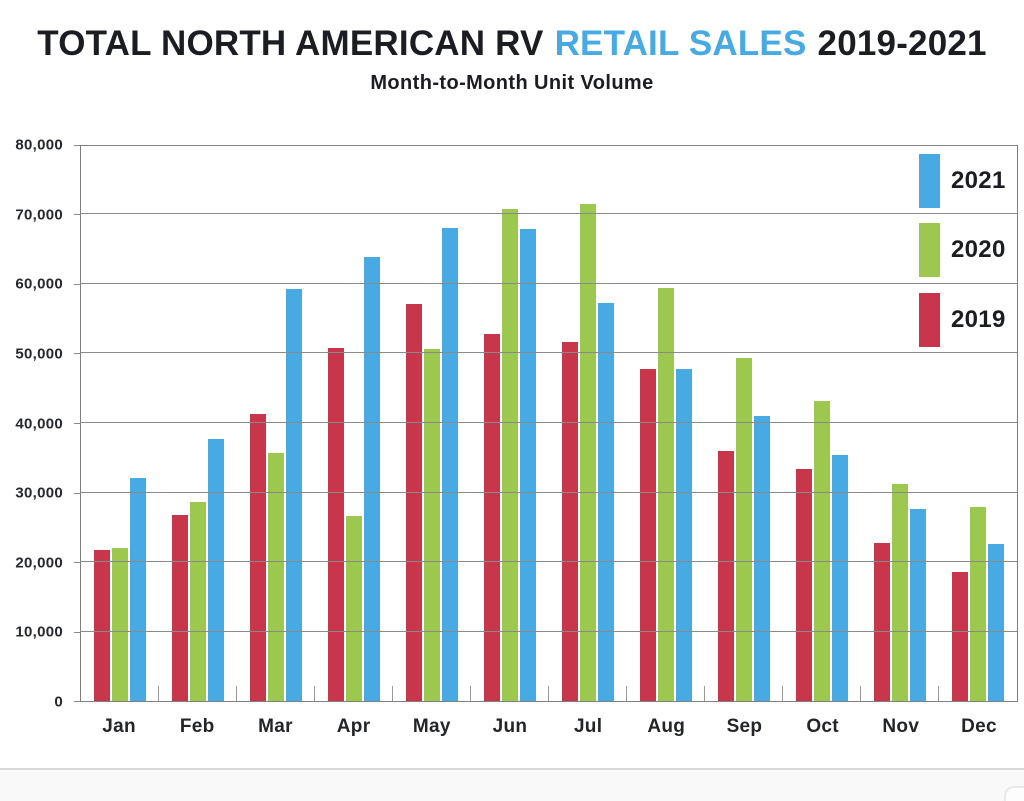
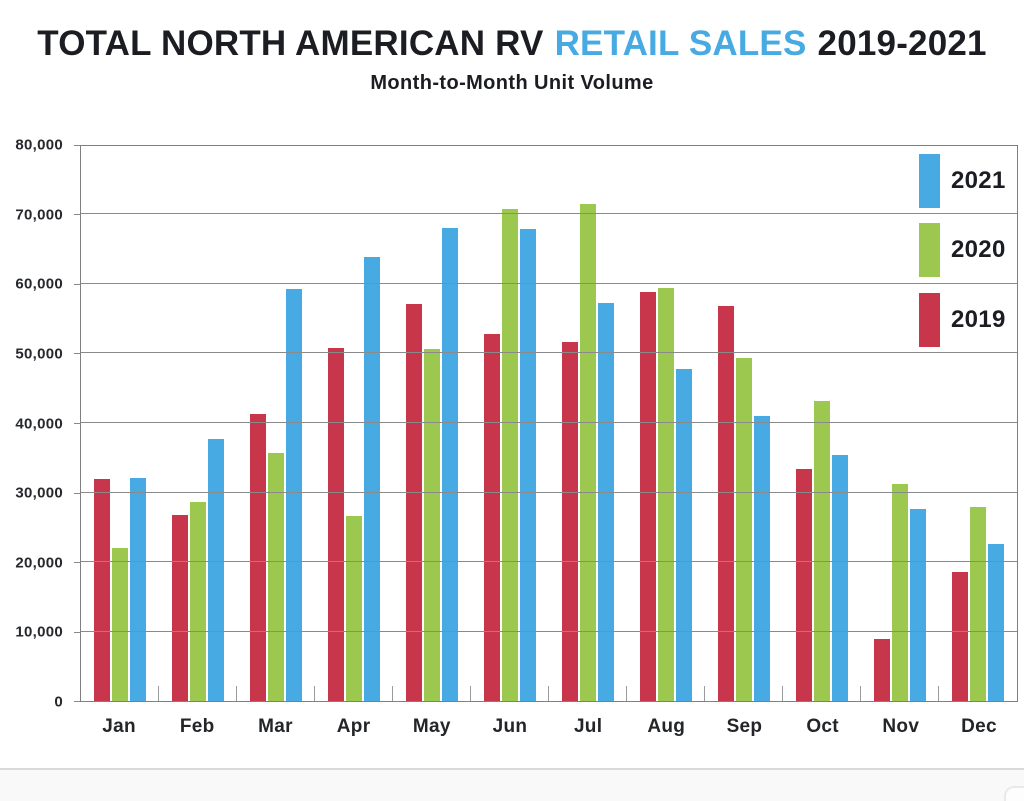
2019/Jan: 22000 -> 32000
2019/Aug: 48000 -> 59000
2019/Sep: 36000 -> 57000
2019/Nov: 23000 -> 9000
